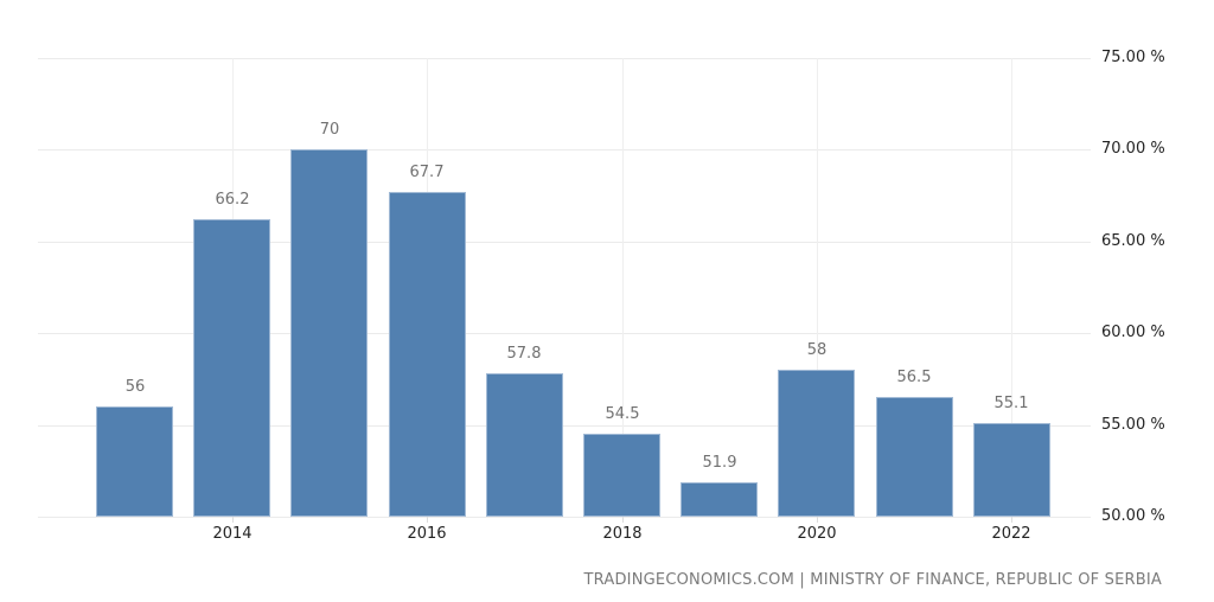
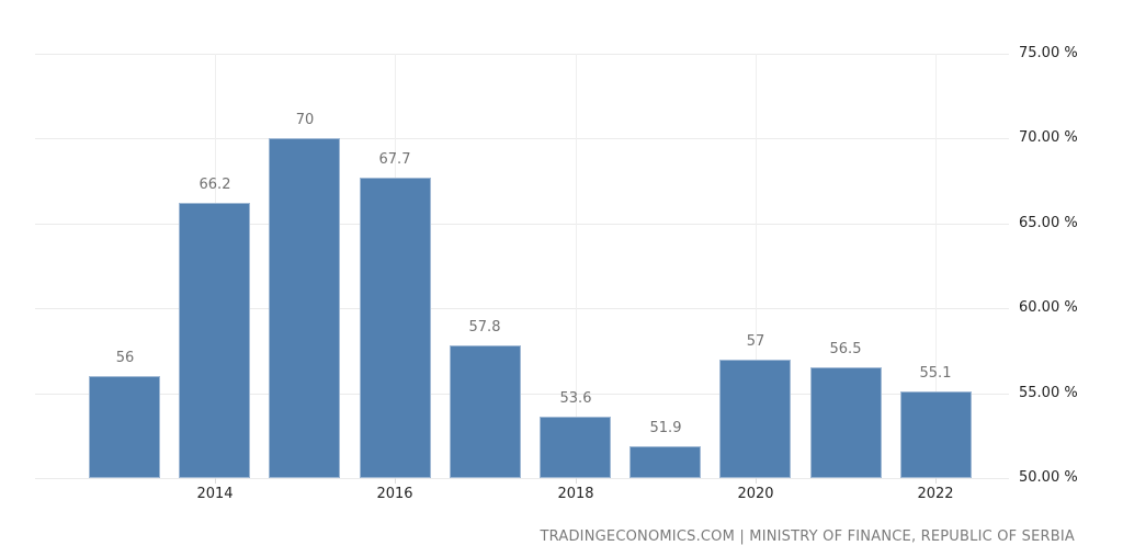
2018: 54.5 -> 53.6
2020: 58 -> 57
